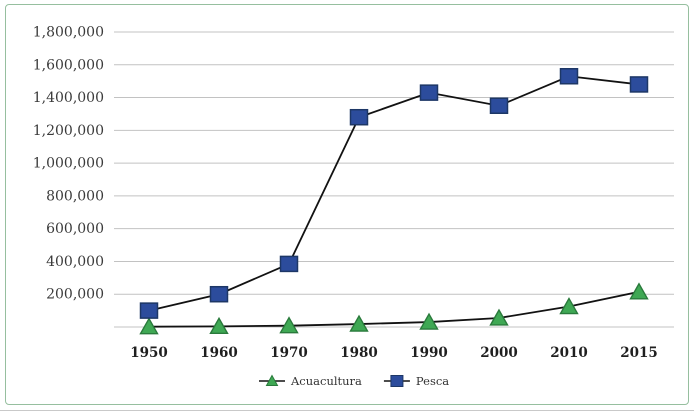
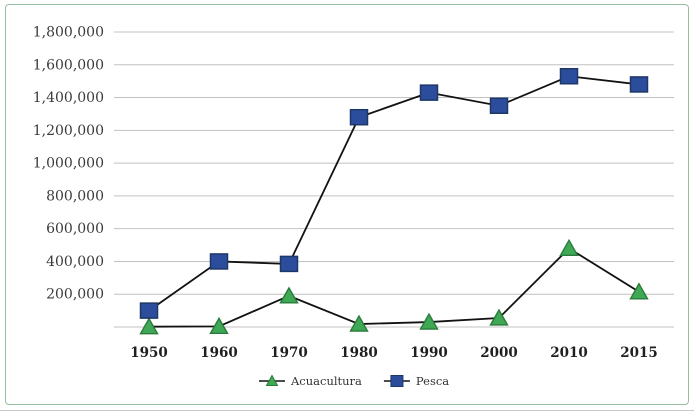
Pesca/1960: 200000 -> 400000
Acuacultura/1970: 10000 -> 190000
Acuacultura/2010: 120000 -> 480000
